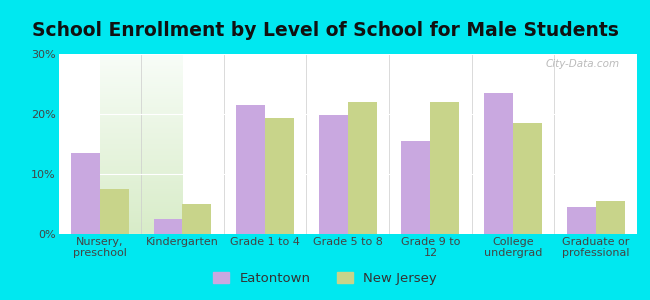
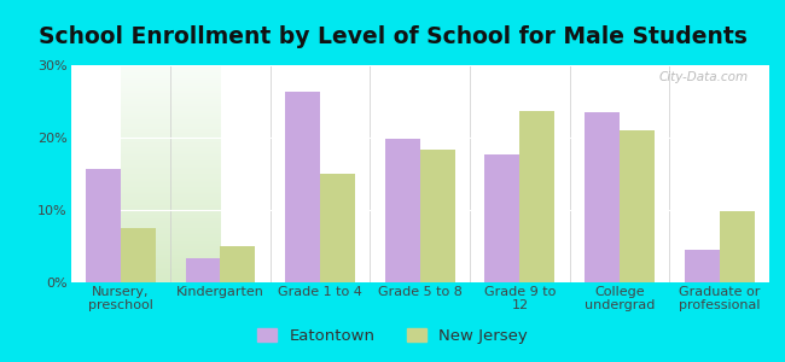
Eatontown/Nursery, preschool: 13.5% -> 15.6%
Eatontown/Kindergarten: 2.5% -> 3.4%
Eatontown/Grade 1 to 4: 21.5% -> 26.4%
New Jersey/Grade 1 to 4: 19.3% -> 15.0%
New Jersey/Grade 5 to 8: 22.0% -> 18.4%
Eatontown/Grade 9 to 12: 15.5% -> 17.6%
New Jersey/Grade 9 to 12: 22.0% -> 23.6%
New Jersey/College undergrad: 18.5% -> 21.0%
New Jersey/Graduate or professional: 5.5% -> 9.8%
